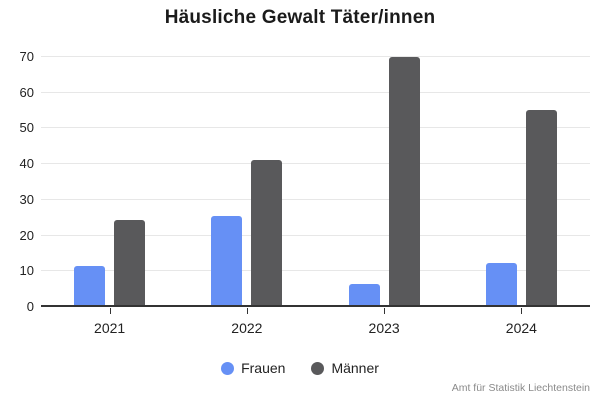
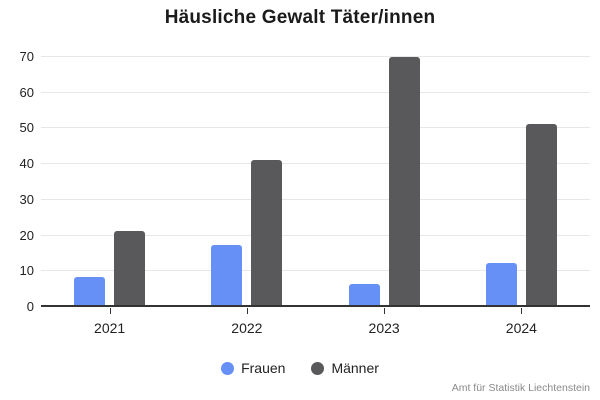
Frauen/2021: 11 -> 8
Männer/2021: 24 -> 21
Frauen/2022: 25 -> 17
Männer/2024: 55 -> 51
